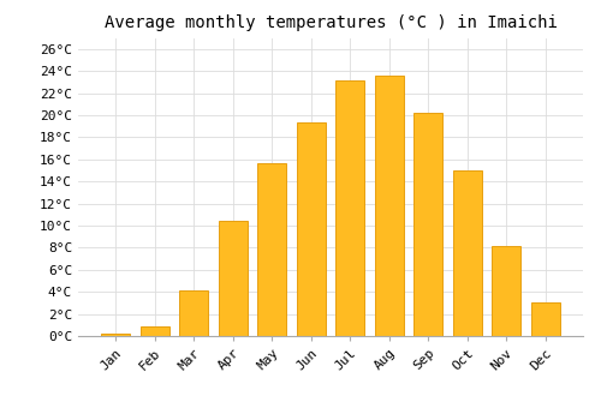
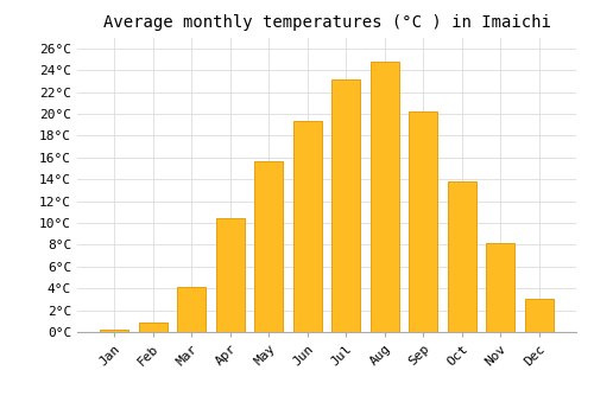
Aug: 23.6°C -> 24.8°C
Oct: 15.0°C -> 13.8°C
